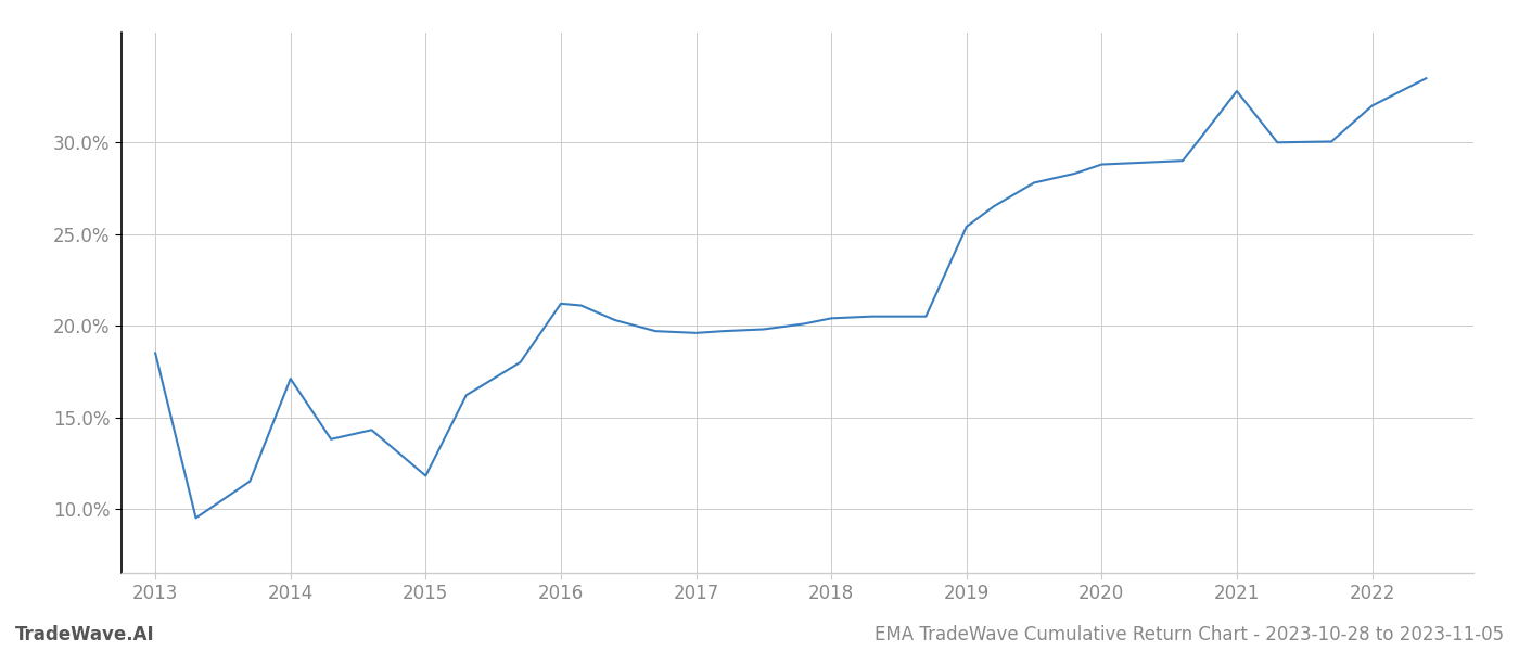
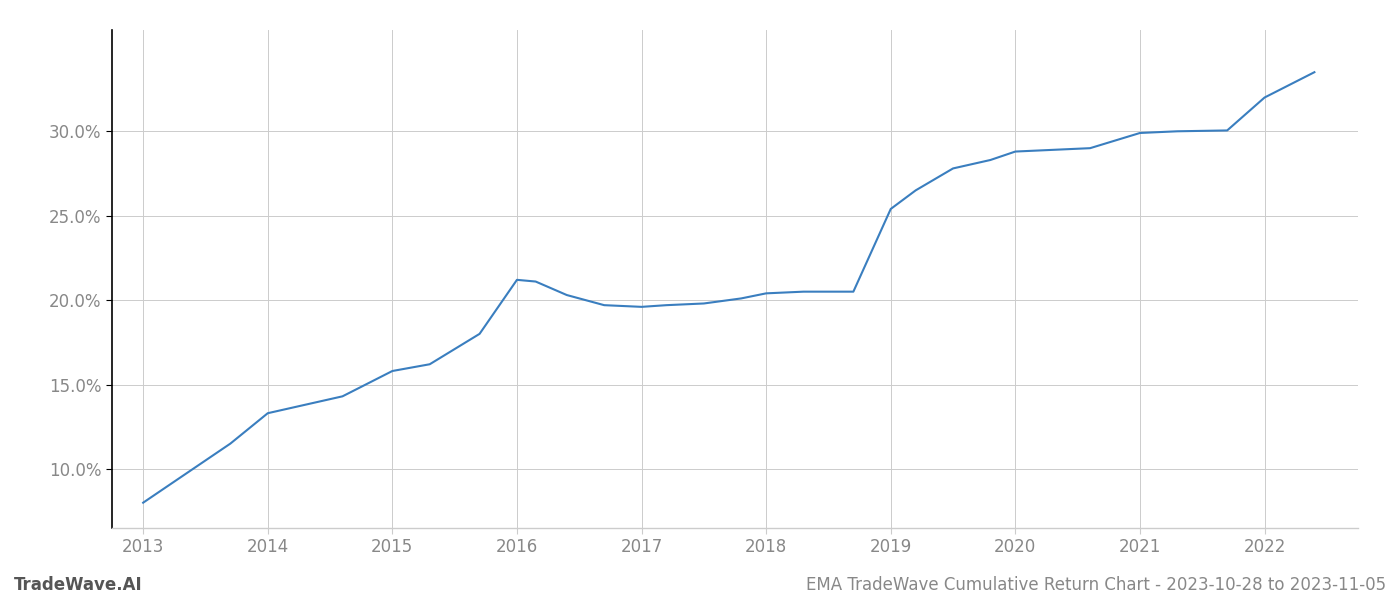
2013: 18.5% -> 8.0%
2014: 17.1% -> 13.3%
2015: 11.8% -> 15.8%
2021: 32.8% -> 29.9%
